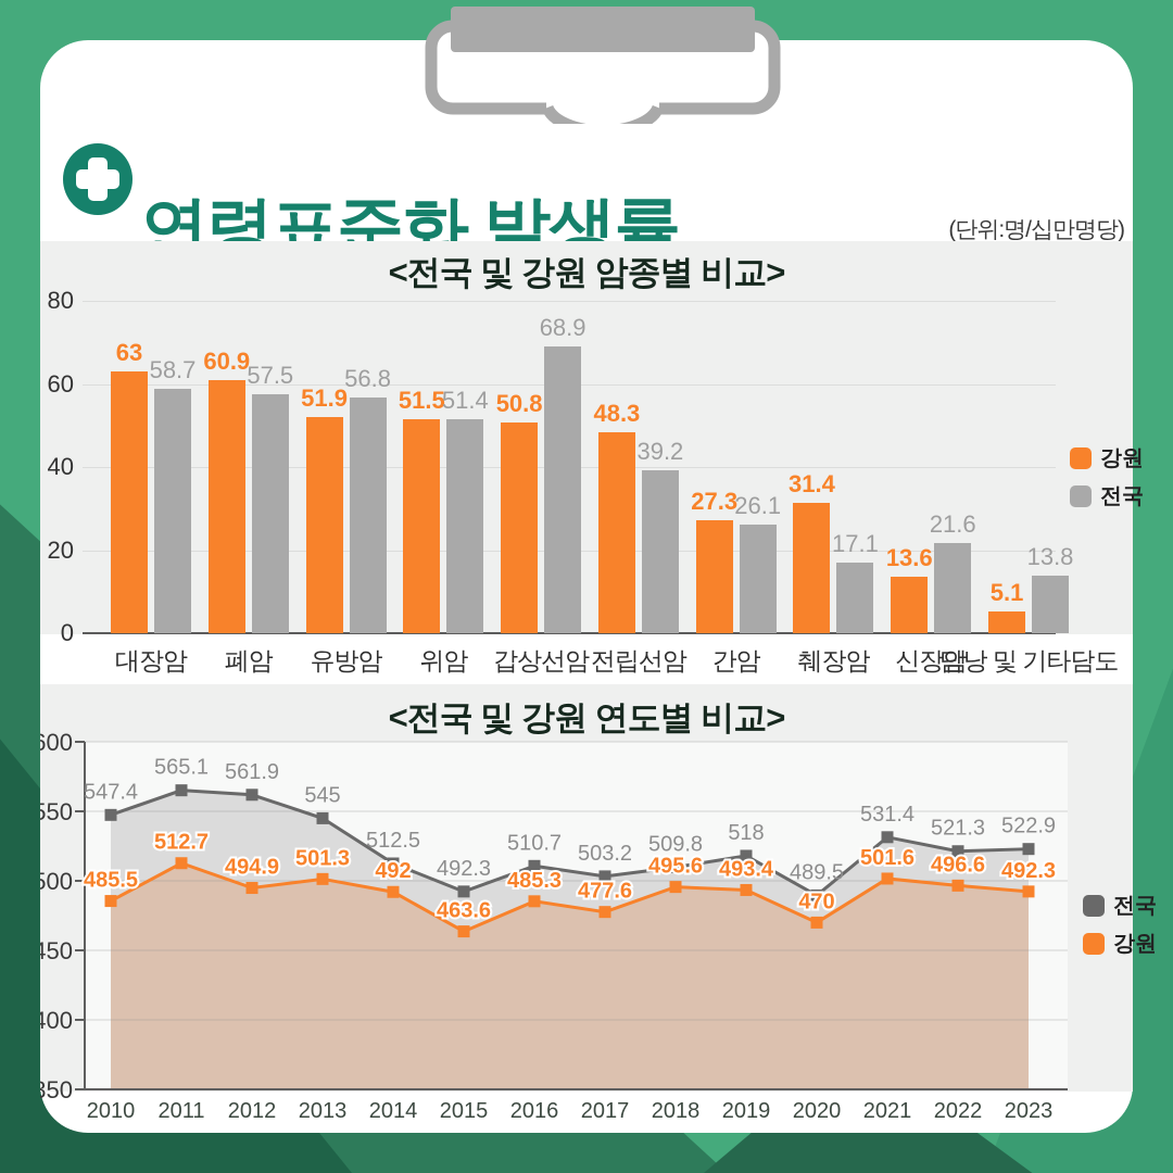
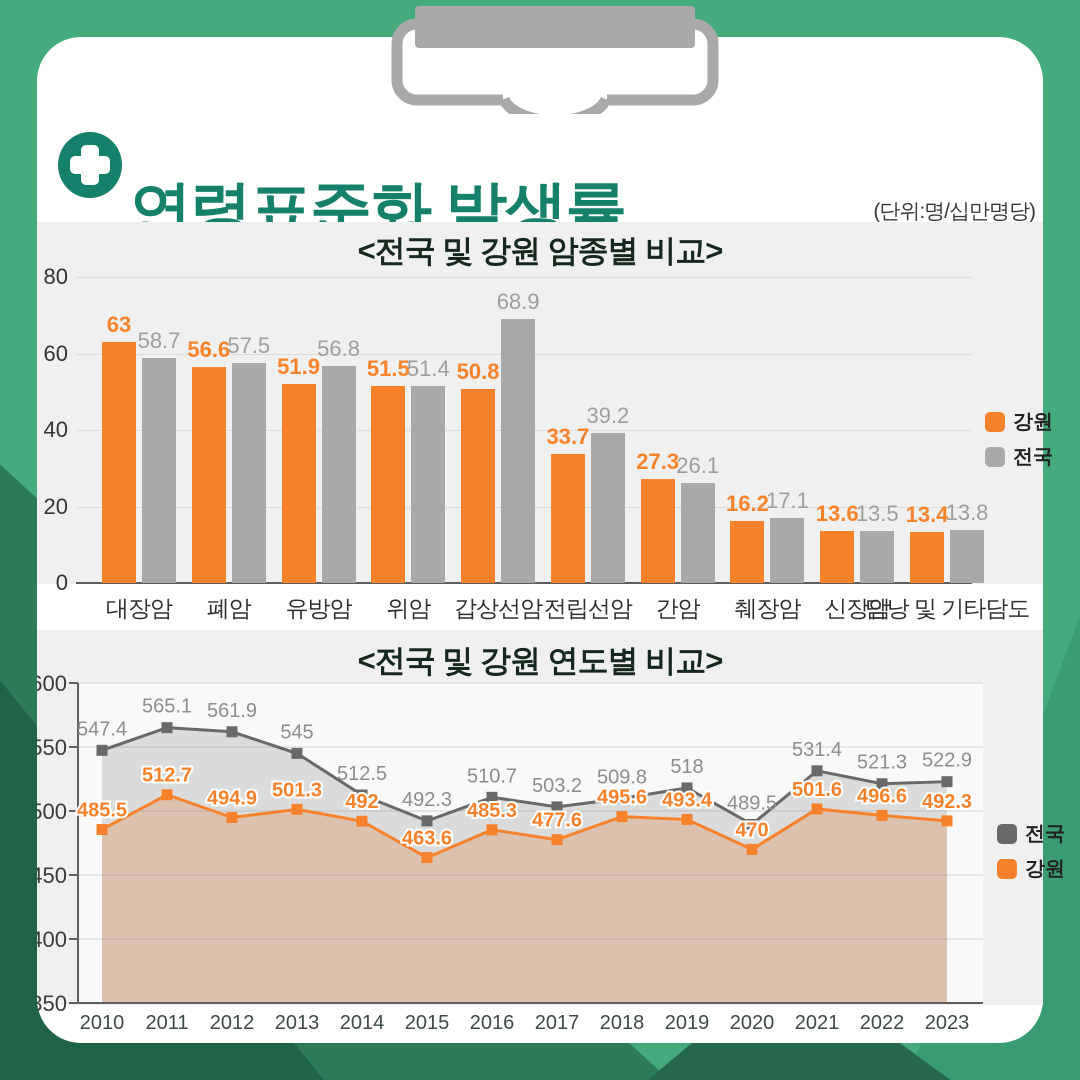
<전국 및 강원 암종별 비교>/강원/폐암: 60.9 -> 56.6
<전국 및 강원 암종별 비교>/강원/전립선암: 48.3 -> 33.7
<전국 및 강원 암종별 비교>/강원/췌장암: 31.4 -> 16.2
<전국 및 강원 암종별 비교>/전국/신장암: 21.6 -> 13.5
<전국 및 강원 암종별 비교>/강원/담낭 및 기타담도: 5.1 -> 13.4
